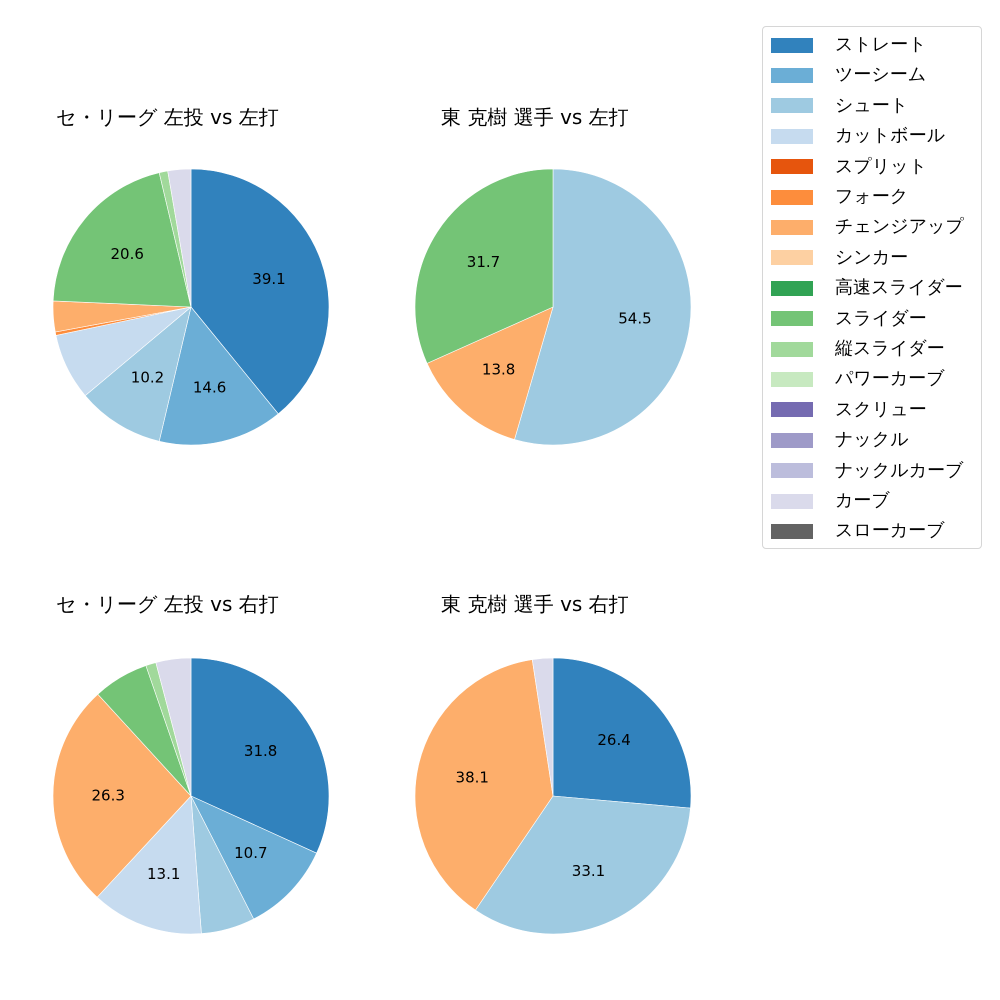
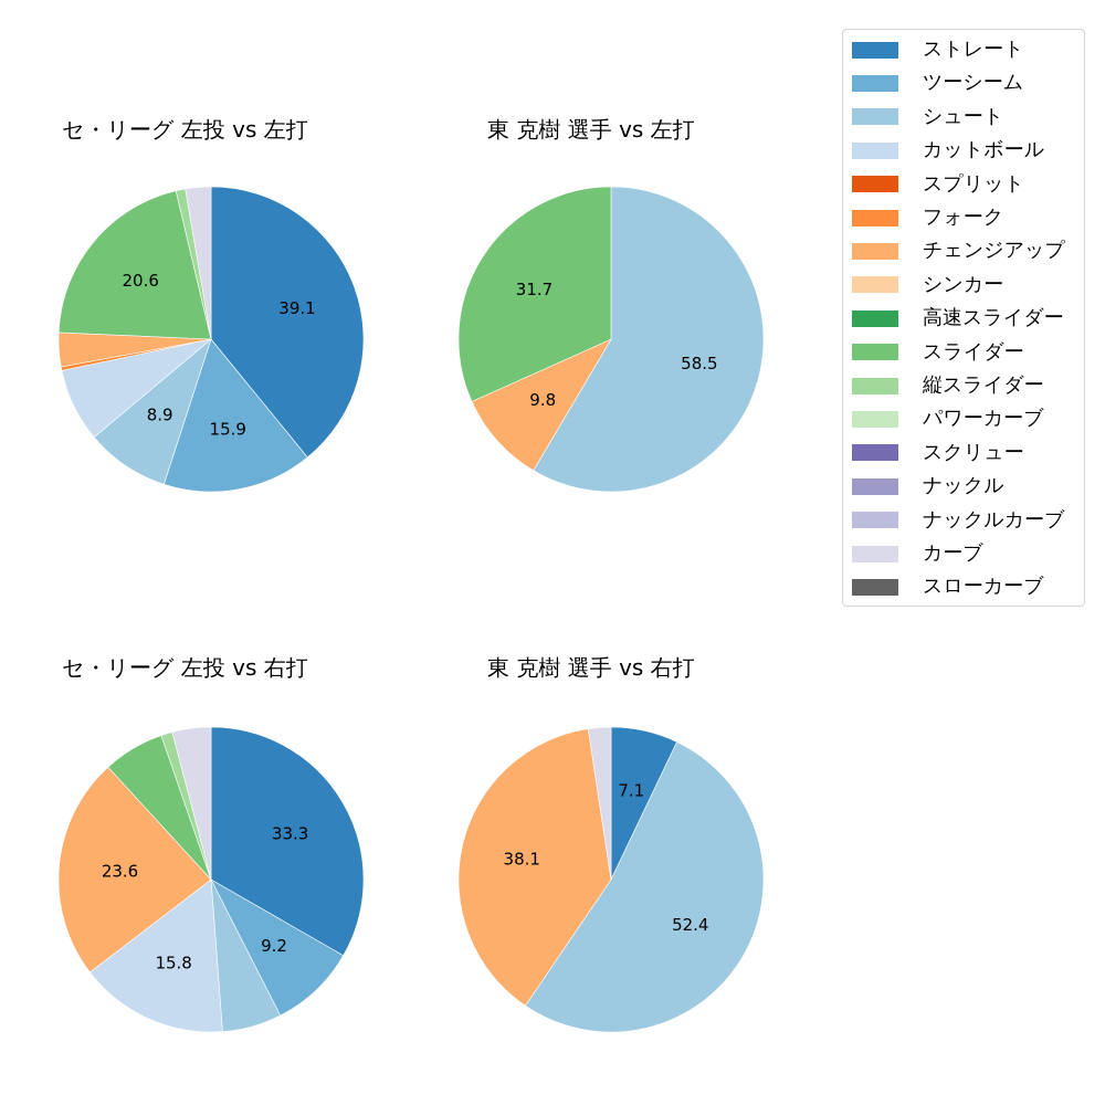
セ・リーグ 左投 vs 左打/ツーシーム: 14.6 -> 15.9
セ・リーグ 左投 vs 左打/シュート: 10.2 -> 8.9
東 克樹 選手 vs 左打/シュート: 54.5 -> 58.5
東 克樹 選手 vs 左打/チェンジアップ: 13.8 -> 9.8
セ・リーグ 左投 vs 右打/ストレート: 31.8 -> 33.3
セ・リーグ 左投 vs 右打/ツーシーム: 10.7 -> 9.2
セ・リーグ 左投 vs 右打/カットボール: 13.1 -> 15.8
セ・リーグ 左投 vs 右打/チェンジアップ: 26.3 -> 23.6
東 克樹 選手 vs 右打/ストレート: 26.4 -> 7.1
東 克樹 選手 vs 右打/シュート: 33.1 -> 52.4
